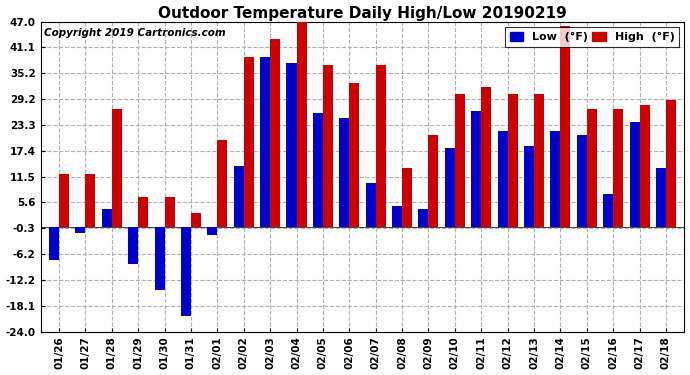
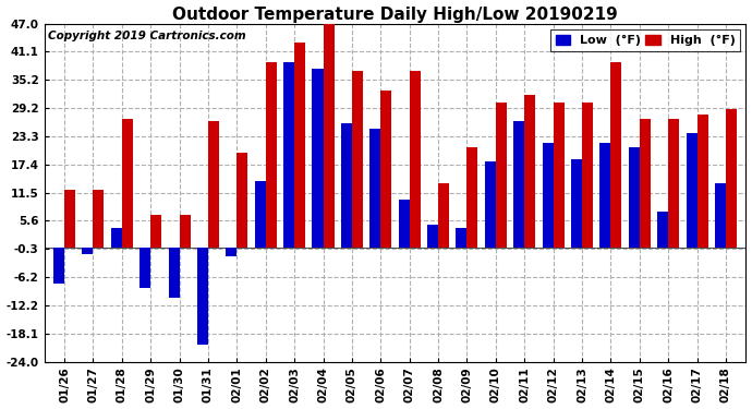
Low (°F)/01/30: -14.5 -> -10.5
High (°F)/01/31: 3.2 -> 26.5
High (°F)/02/14: 46.0 -> 39.0
